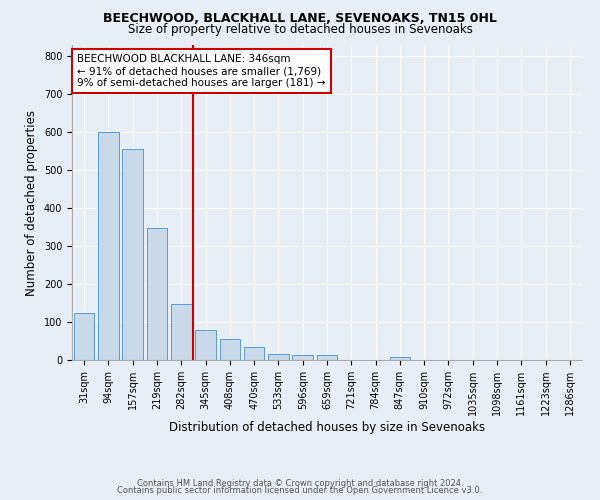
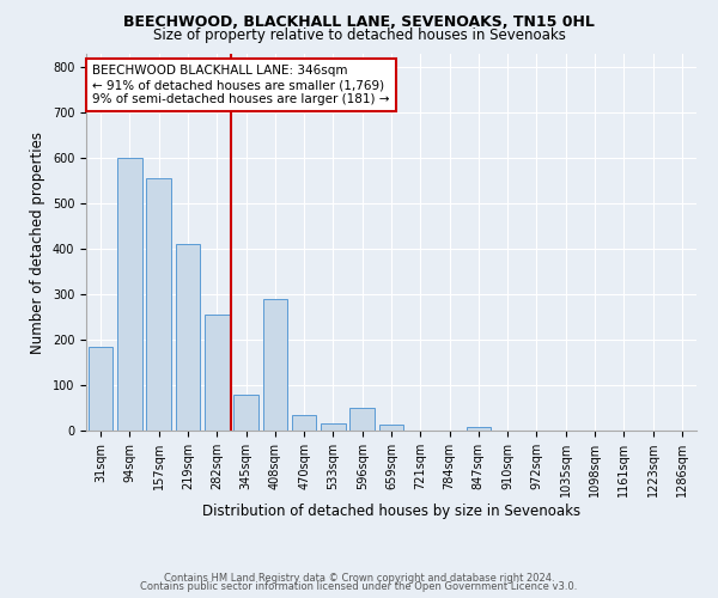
31sqm: 125 -> 185
219sqm: 348 -> 410
282sqm: 148 -> 255
408sqm: 55 -> 290
596sqm: 13 -> 50
